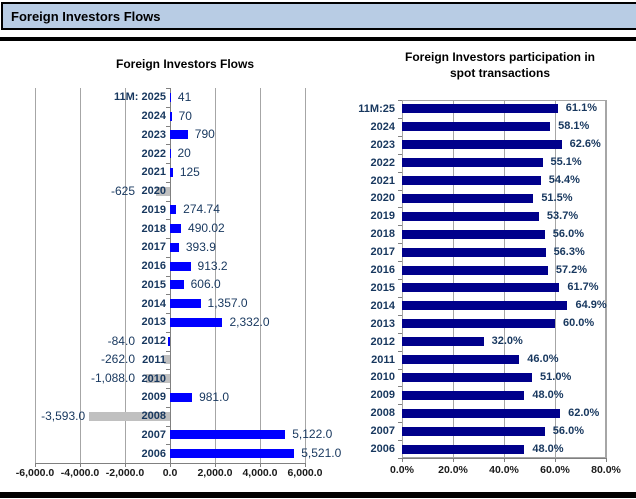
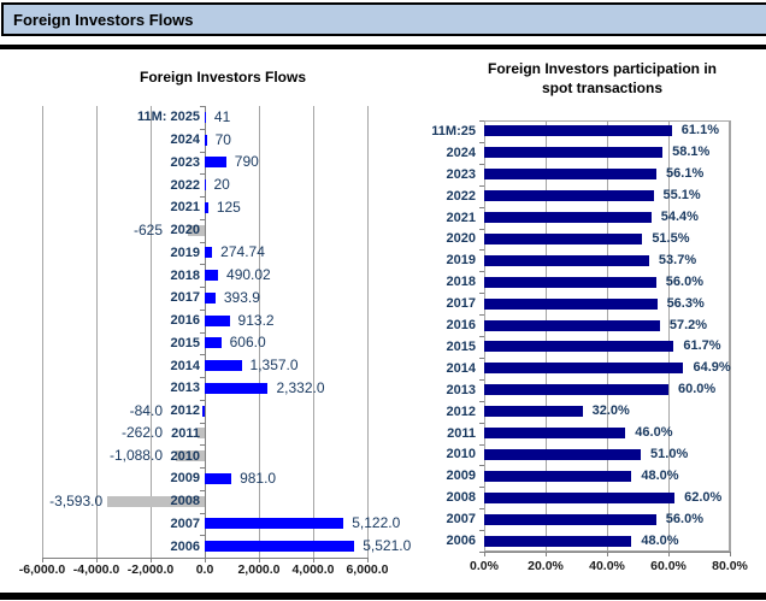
Foreign Investors participation in spot transactions/2023: 62.6% -> 56.1%
